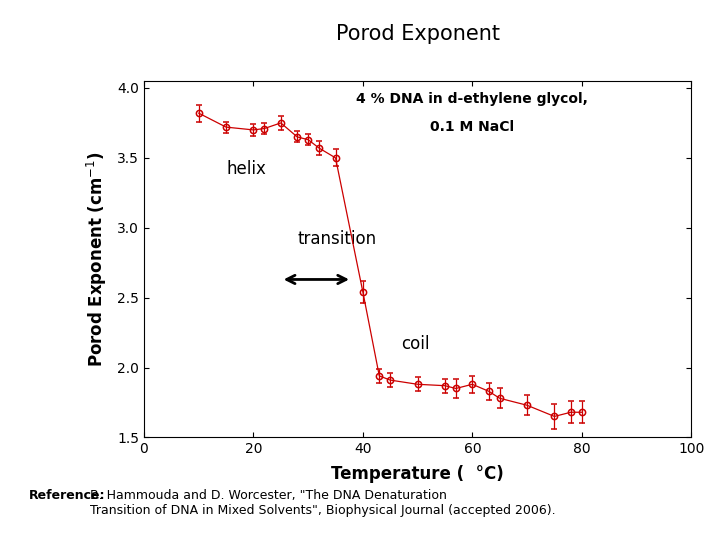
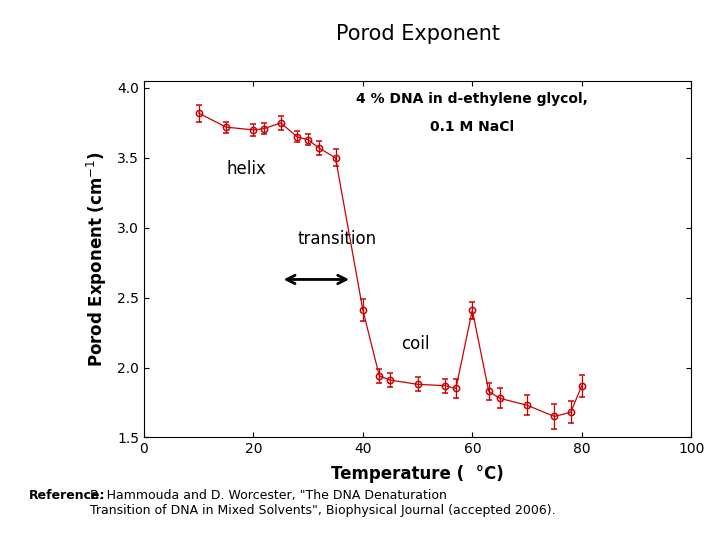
40: 2.54 -> 2.41
60: 1.88 -> 2.41
80: 1.68 -> 1.87
